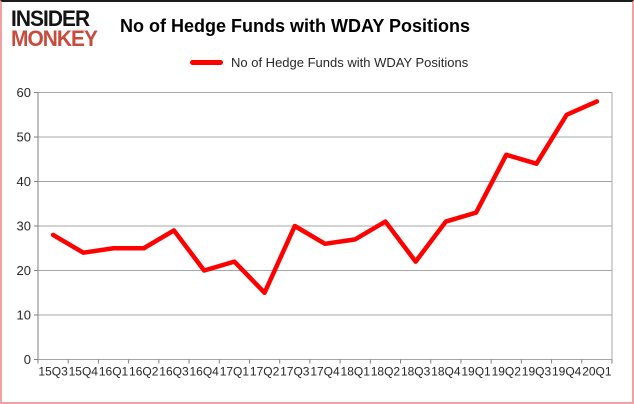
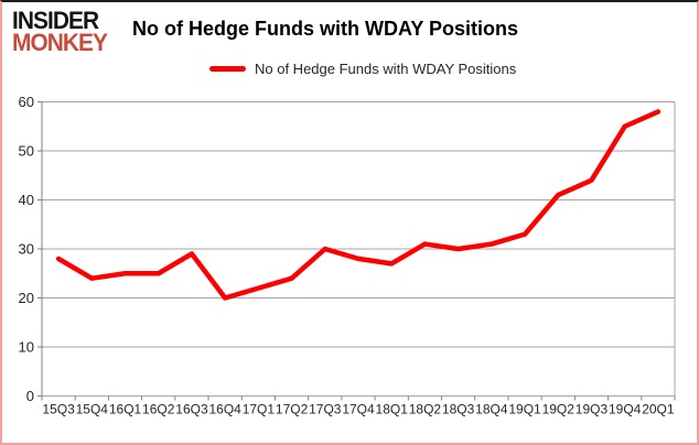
17Q2: 15 -> 24
17Q4: 26 -> 28
18Q3: 22 -> 30
19Q2: 46 -> 41
